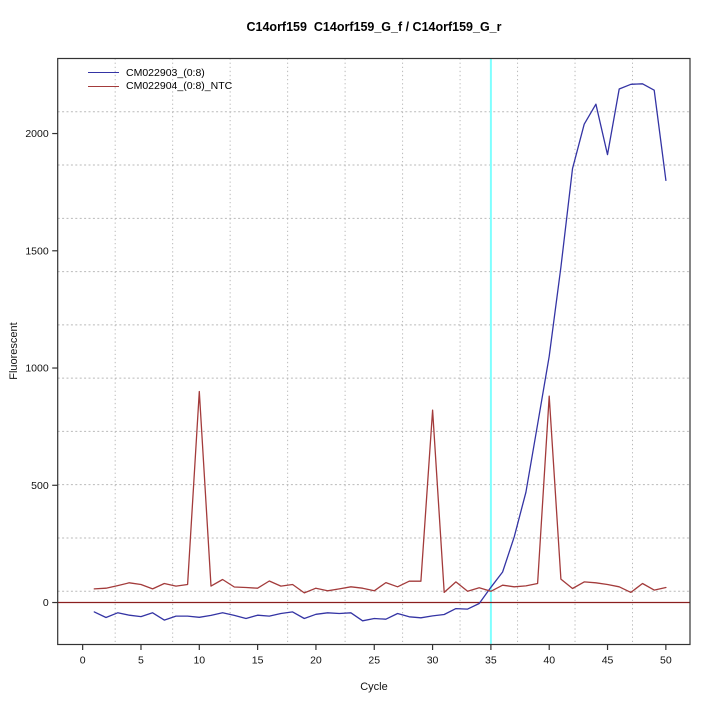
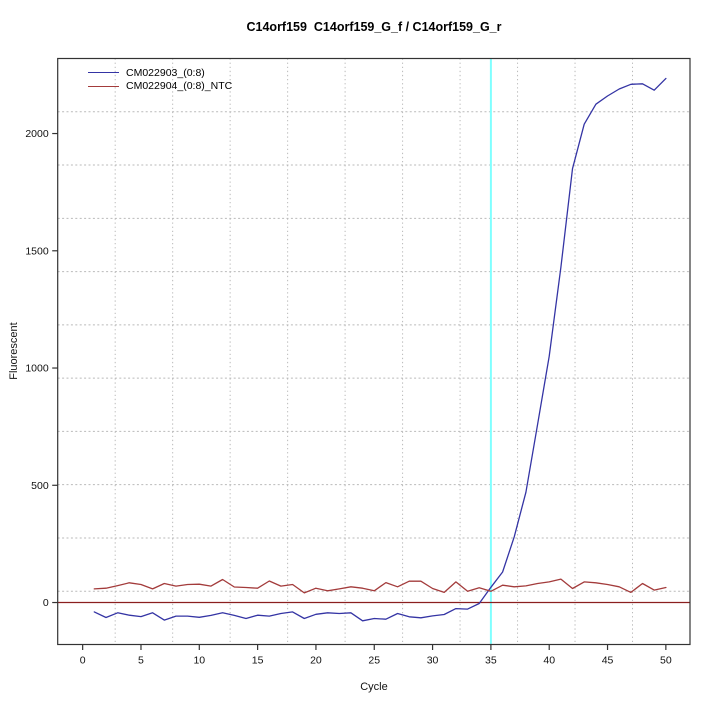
CM022904_(0:8)_NTC/10: 900 -> 80
CM022904_(0:8)_NTC/30: 820 -> 60
CM022904_(0:8)_NTC/40: 880 -> 90
CM022903_(0:8)/45: 1910 -> 2160
CM022903_(0:8)/50: 1800 -> 2240
